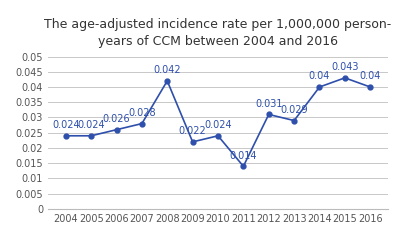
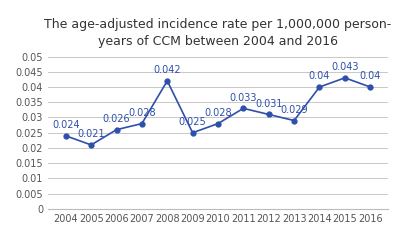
2005: 0.024 -> 0.021
2009: 0.022 -> 0.025
2010: 0.024 -> 0.028
2011: 0.014 -> 0.033
